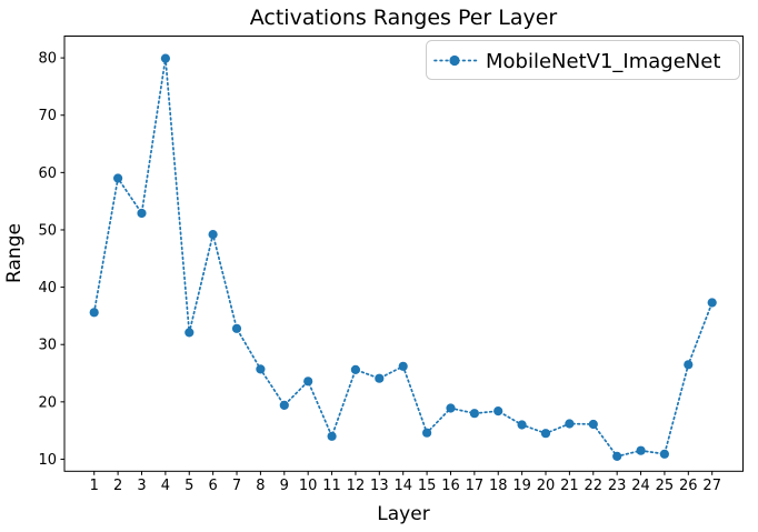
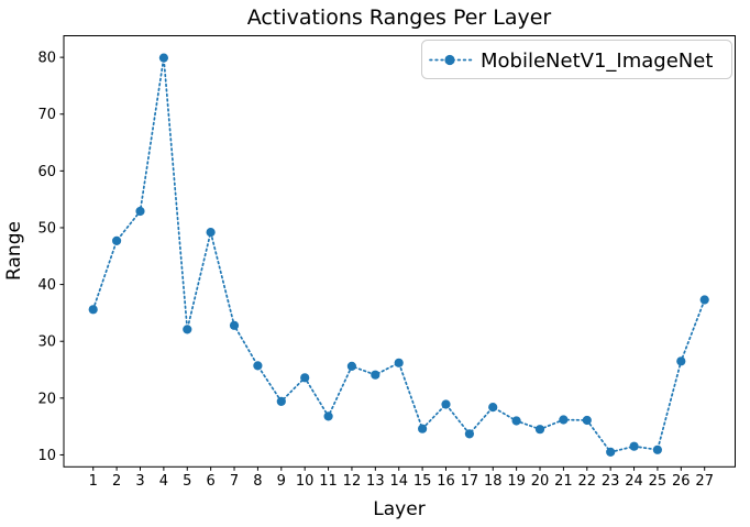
2: 59 -> 48
11: 14 -> 17
17: 18 -> 14
